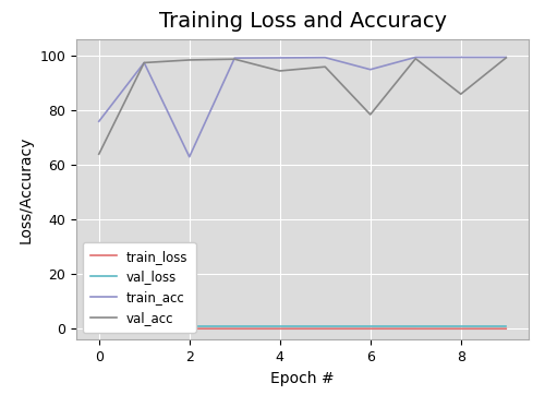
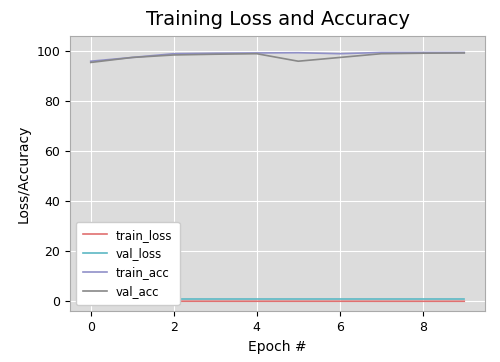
train_acc/0: 76.0 -> 96.0
val_acc/0: 64.0 -> 95.5
train_acc/2: 63.0 -> 99.0
val_acc/4: 94.5 -> 99.0
train_acc/6: 95.0 -> 99.0
val_acc/6: 78.5 -> 97.5
val_acc/8: 86.0 -> 99.2
